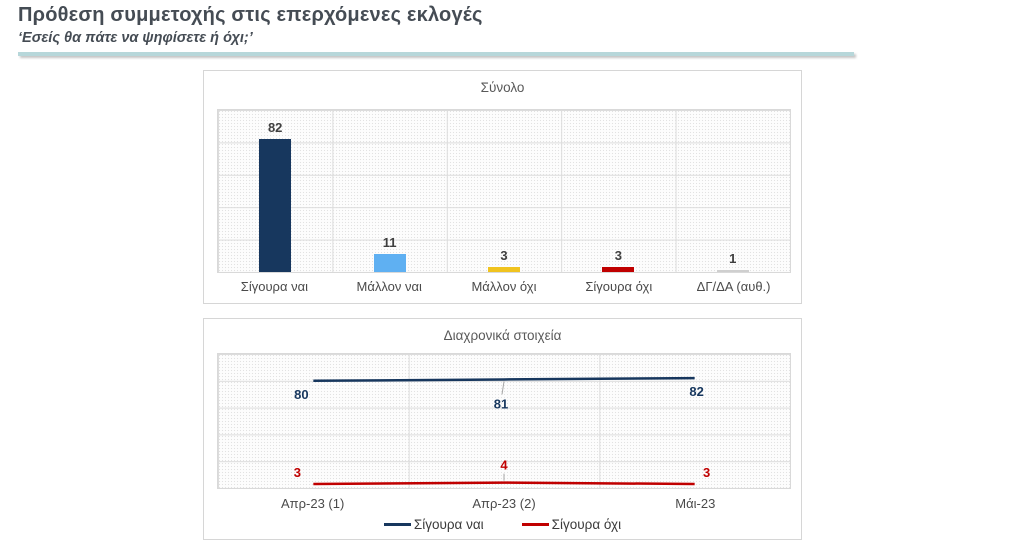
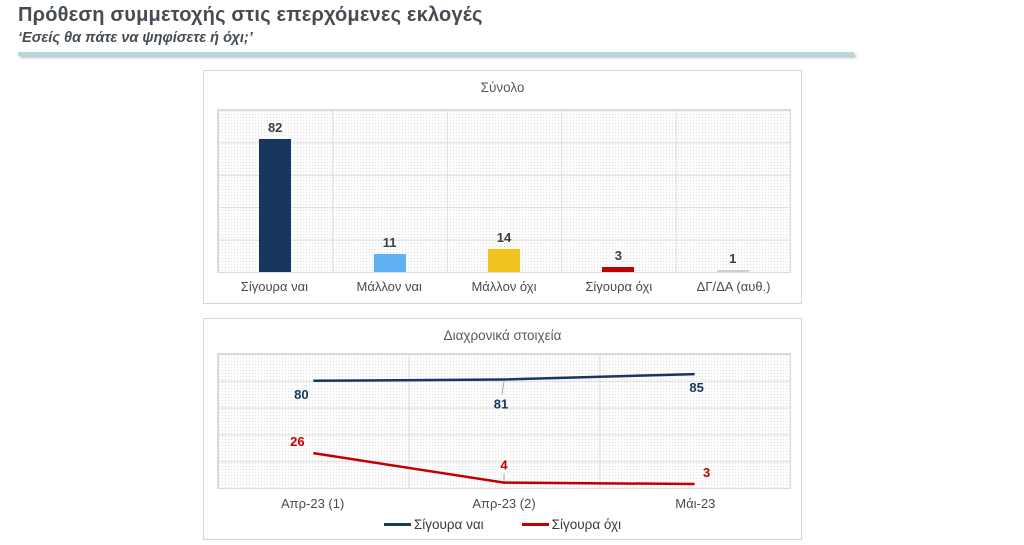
Σύνολο/Μάλλον όχι: 3 -> 14
Διαχρονικά στοιχεία/Σίγουρα όχι/Απρ-23 (1): 3 -> 26
Διαχρονικά στοιχεία/Σίγουρα ναι/Μάι-23: 82 -> 85
